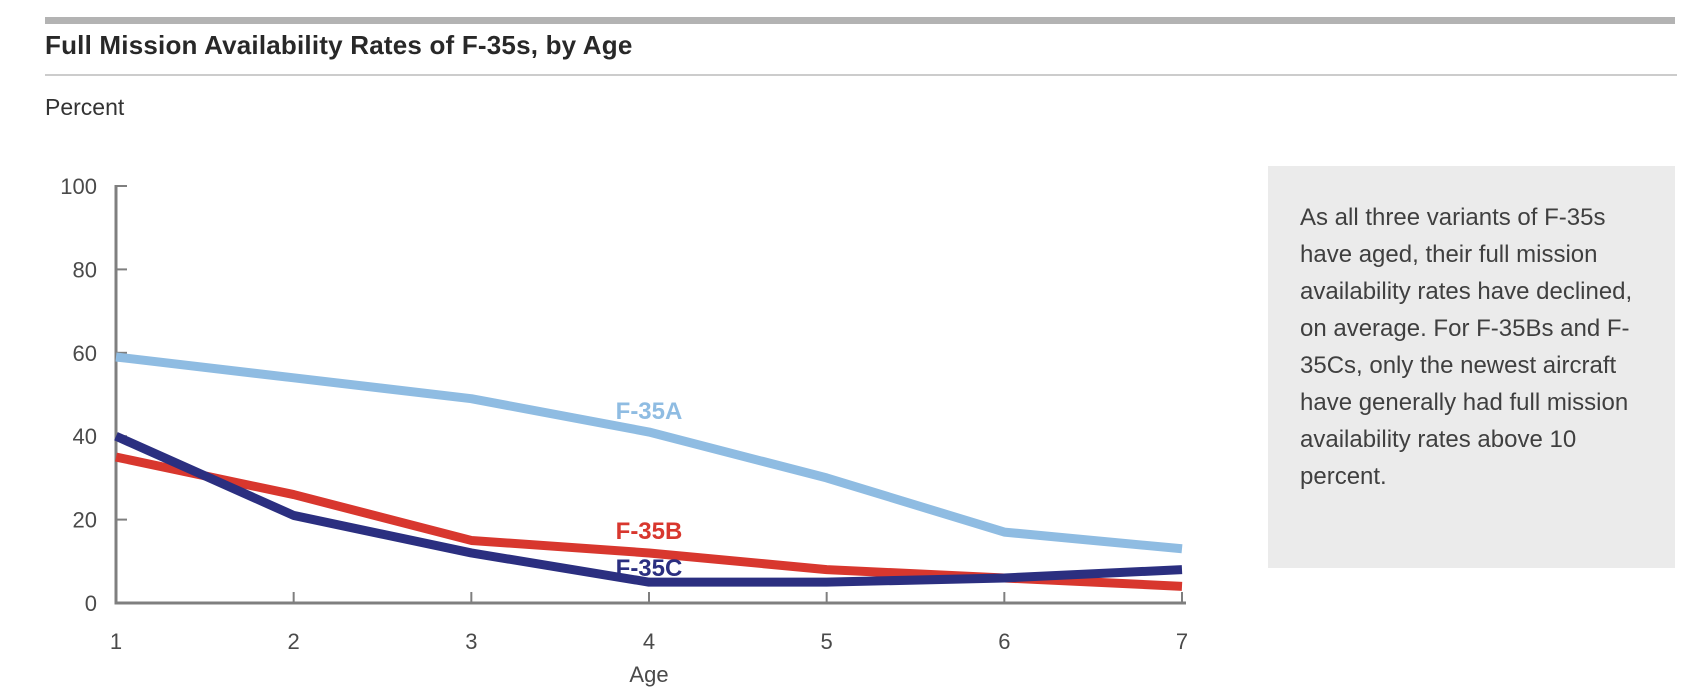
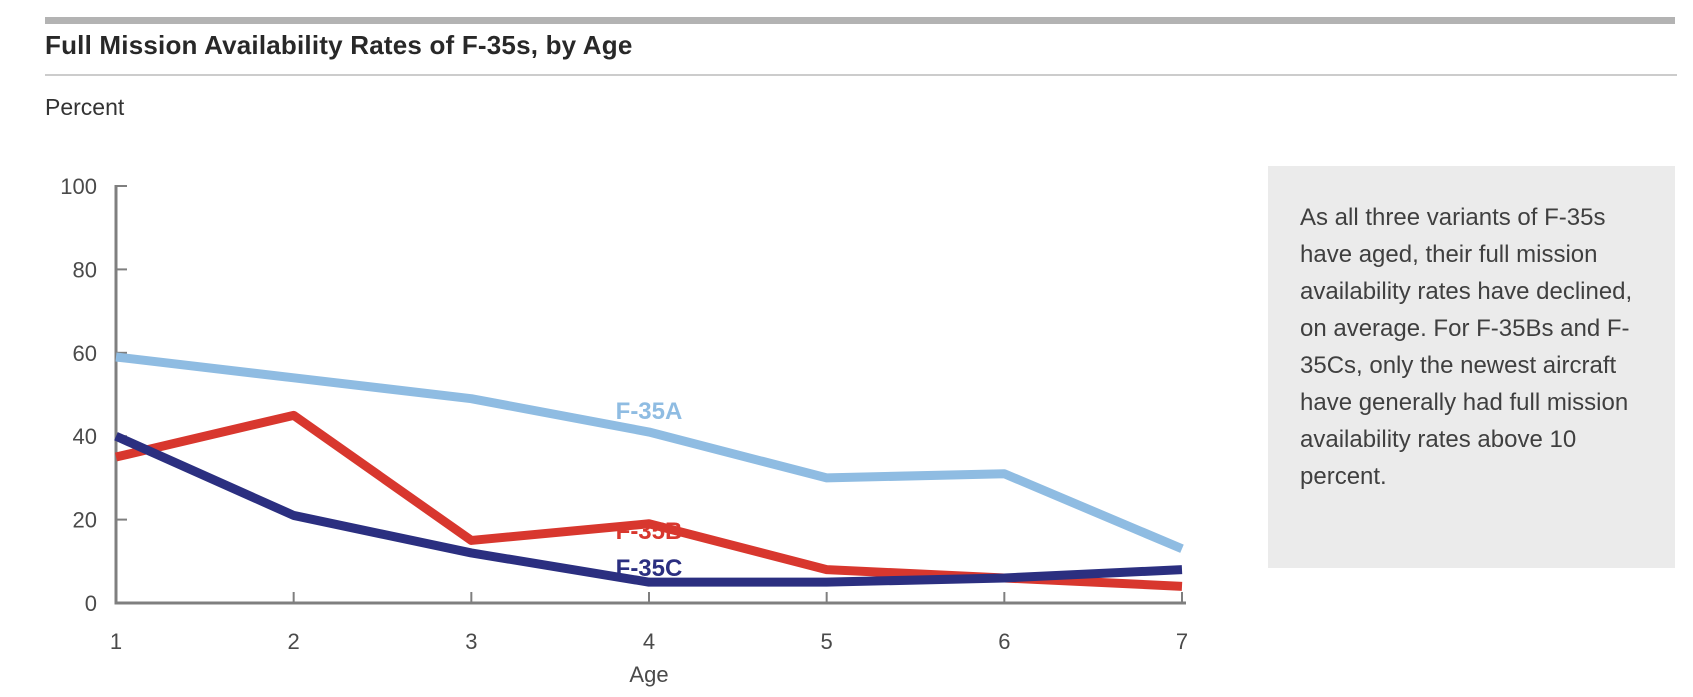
F-35B/2: 26 -> 45
F-35B/4: 12 -> 19
F-35A/6: 17 -> 31
